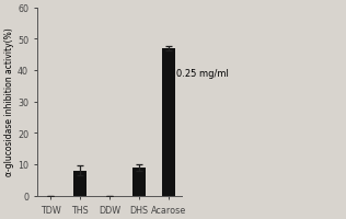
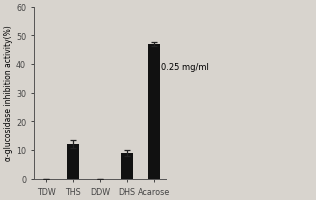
THS: 8 -> 12
